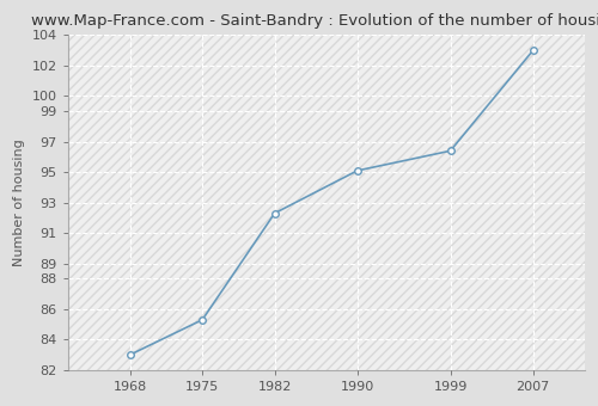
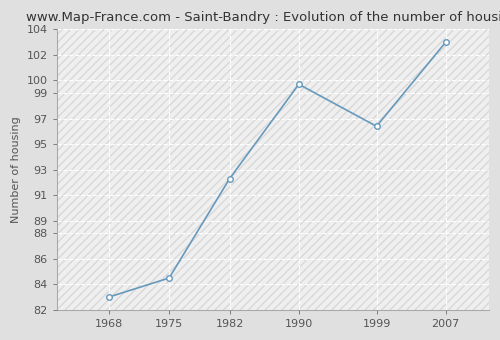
1975: 85.3 -> 84.5
1990: 95.1 -> 99.7
